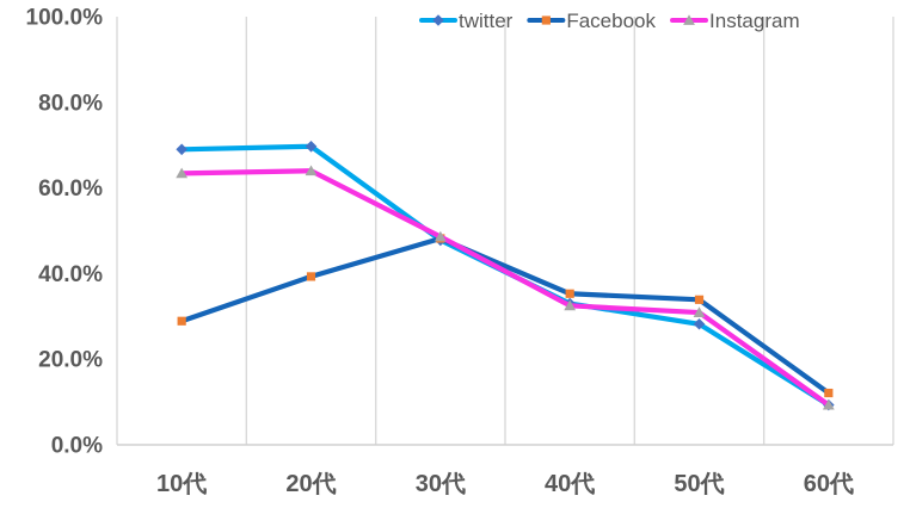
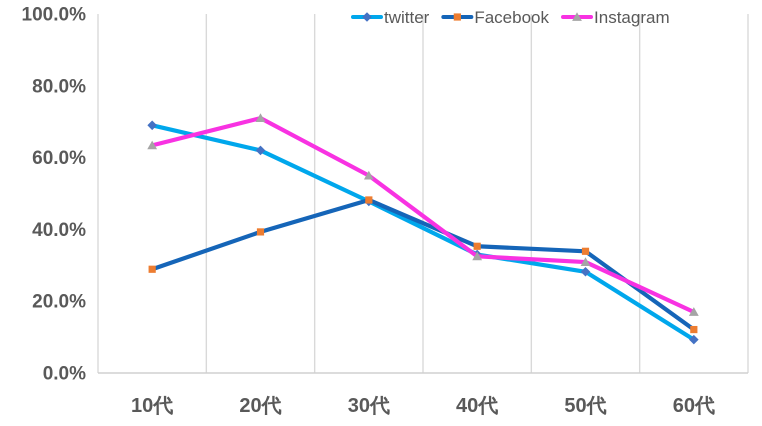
twitter/20代: 70% -> 62%
Instagram/20代: 64% -> 71%
Instagram/30代: 49% -> 55%
Instagram/60代: 9% -> 17%
